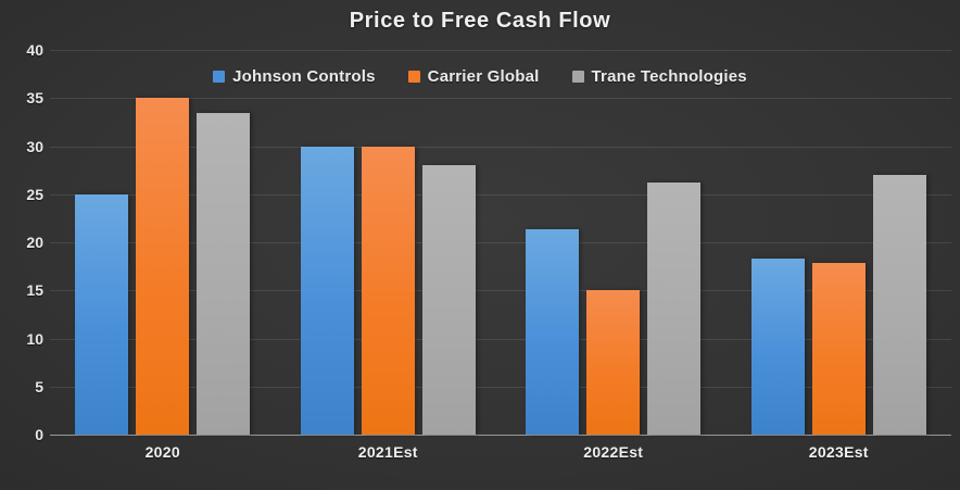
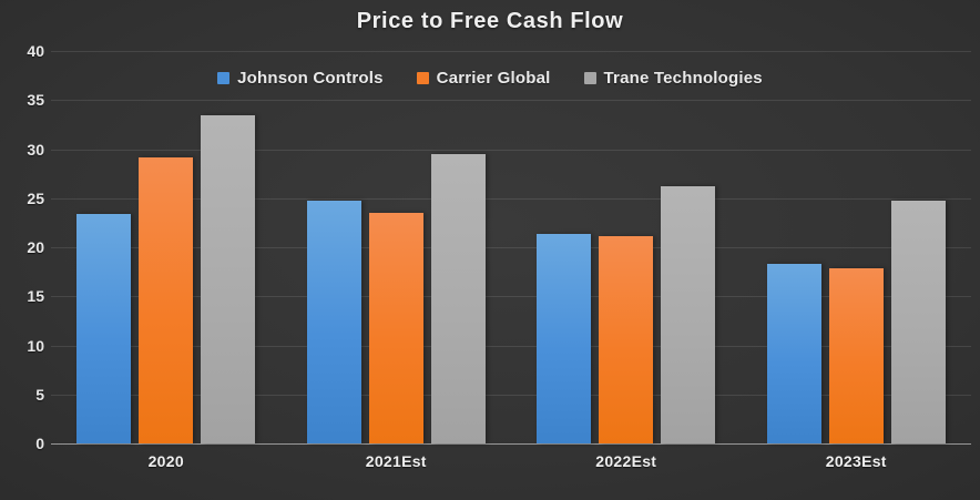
Johnson Controls/2020: 25 -> 23
Carrier Global/2020: 35 -> 29
Johnson Controls/2021Est: 30 -> 25
Carrier Global/2021Est: 30 -> 24
Trane Technologies/2021Est: 28 -> 30
Carrier Global/2022Est: 15 -> 21
Trane Technologies/2023Est: 27 -> 25
